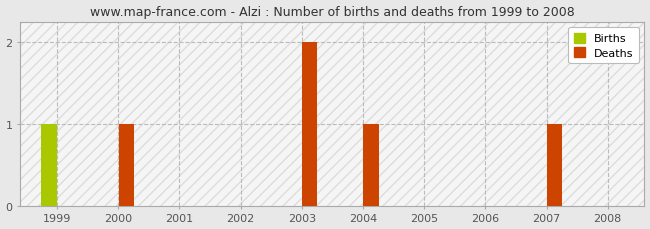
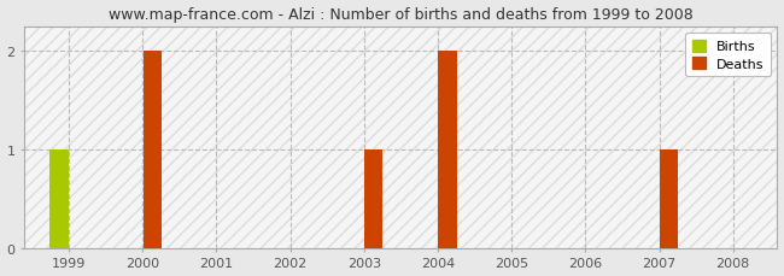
Deaths/2000: 1 -> 2
Deaths/2003: 2 -> 1
Deaths/2004: 1 -> 2
